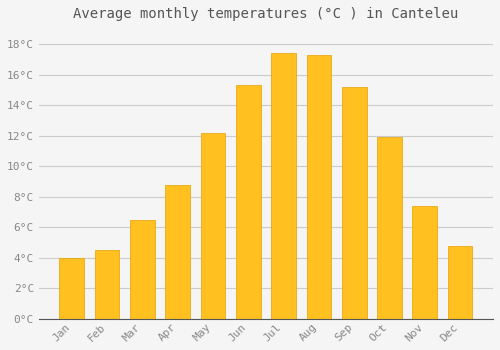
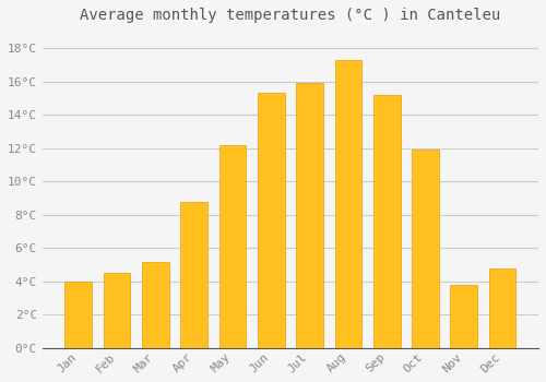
Mar: 6.5°C -> 5.2°C
Jul: 17.4°C -> 15.9°C
Nov: 7.4°C -> 3.8°C
